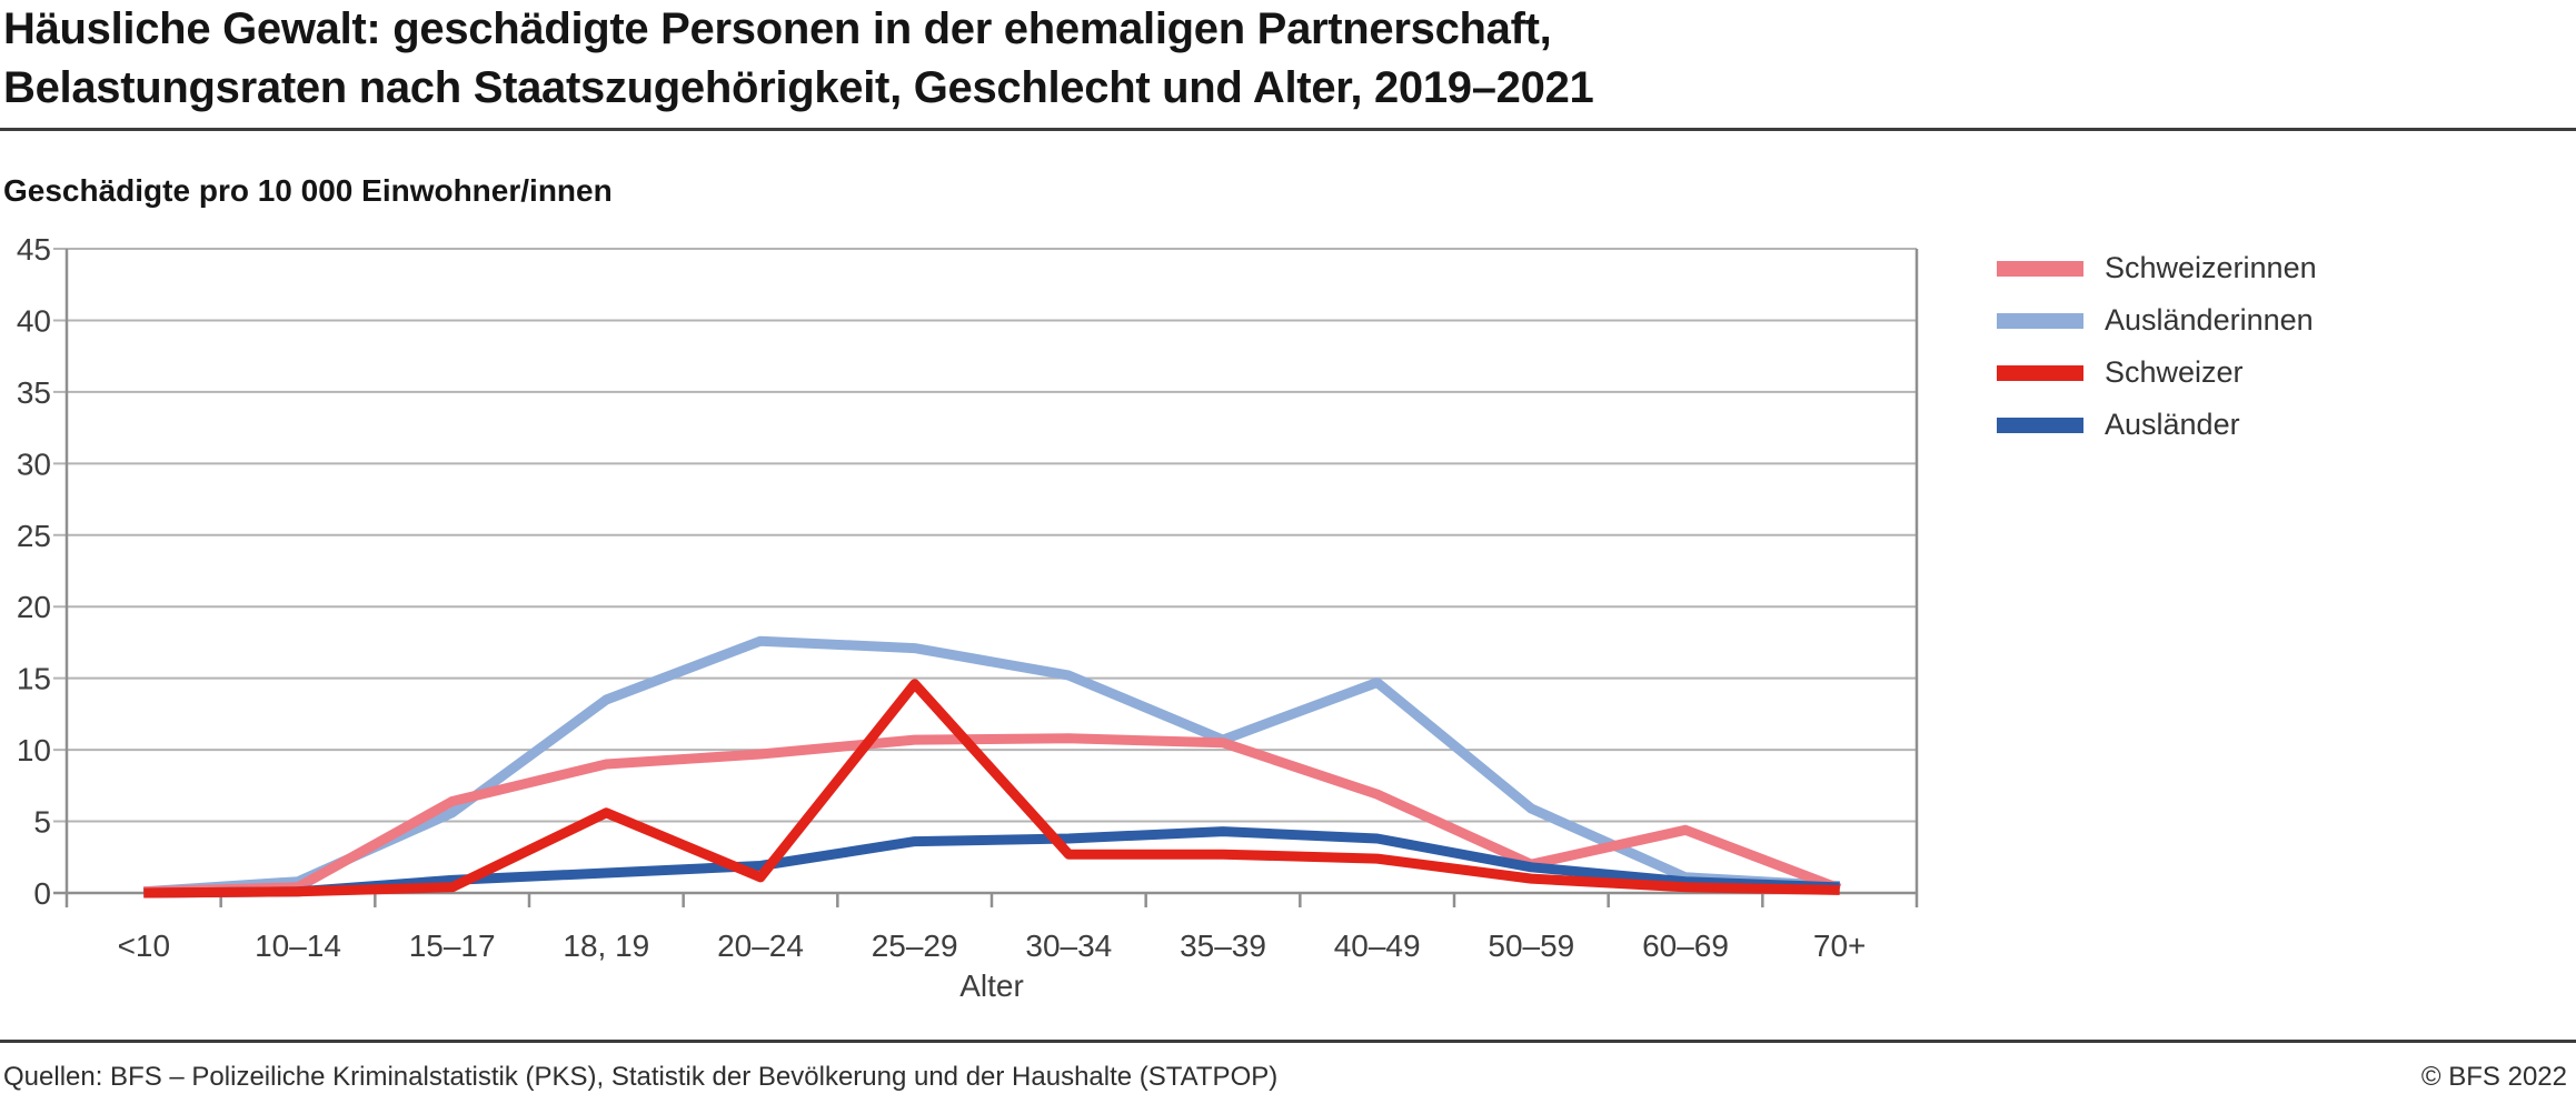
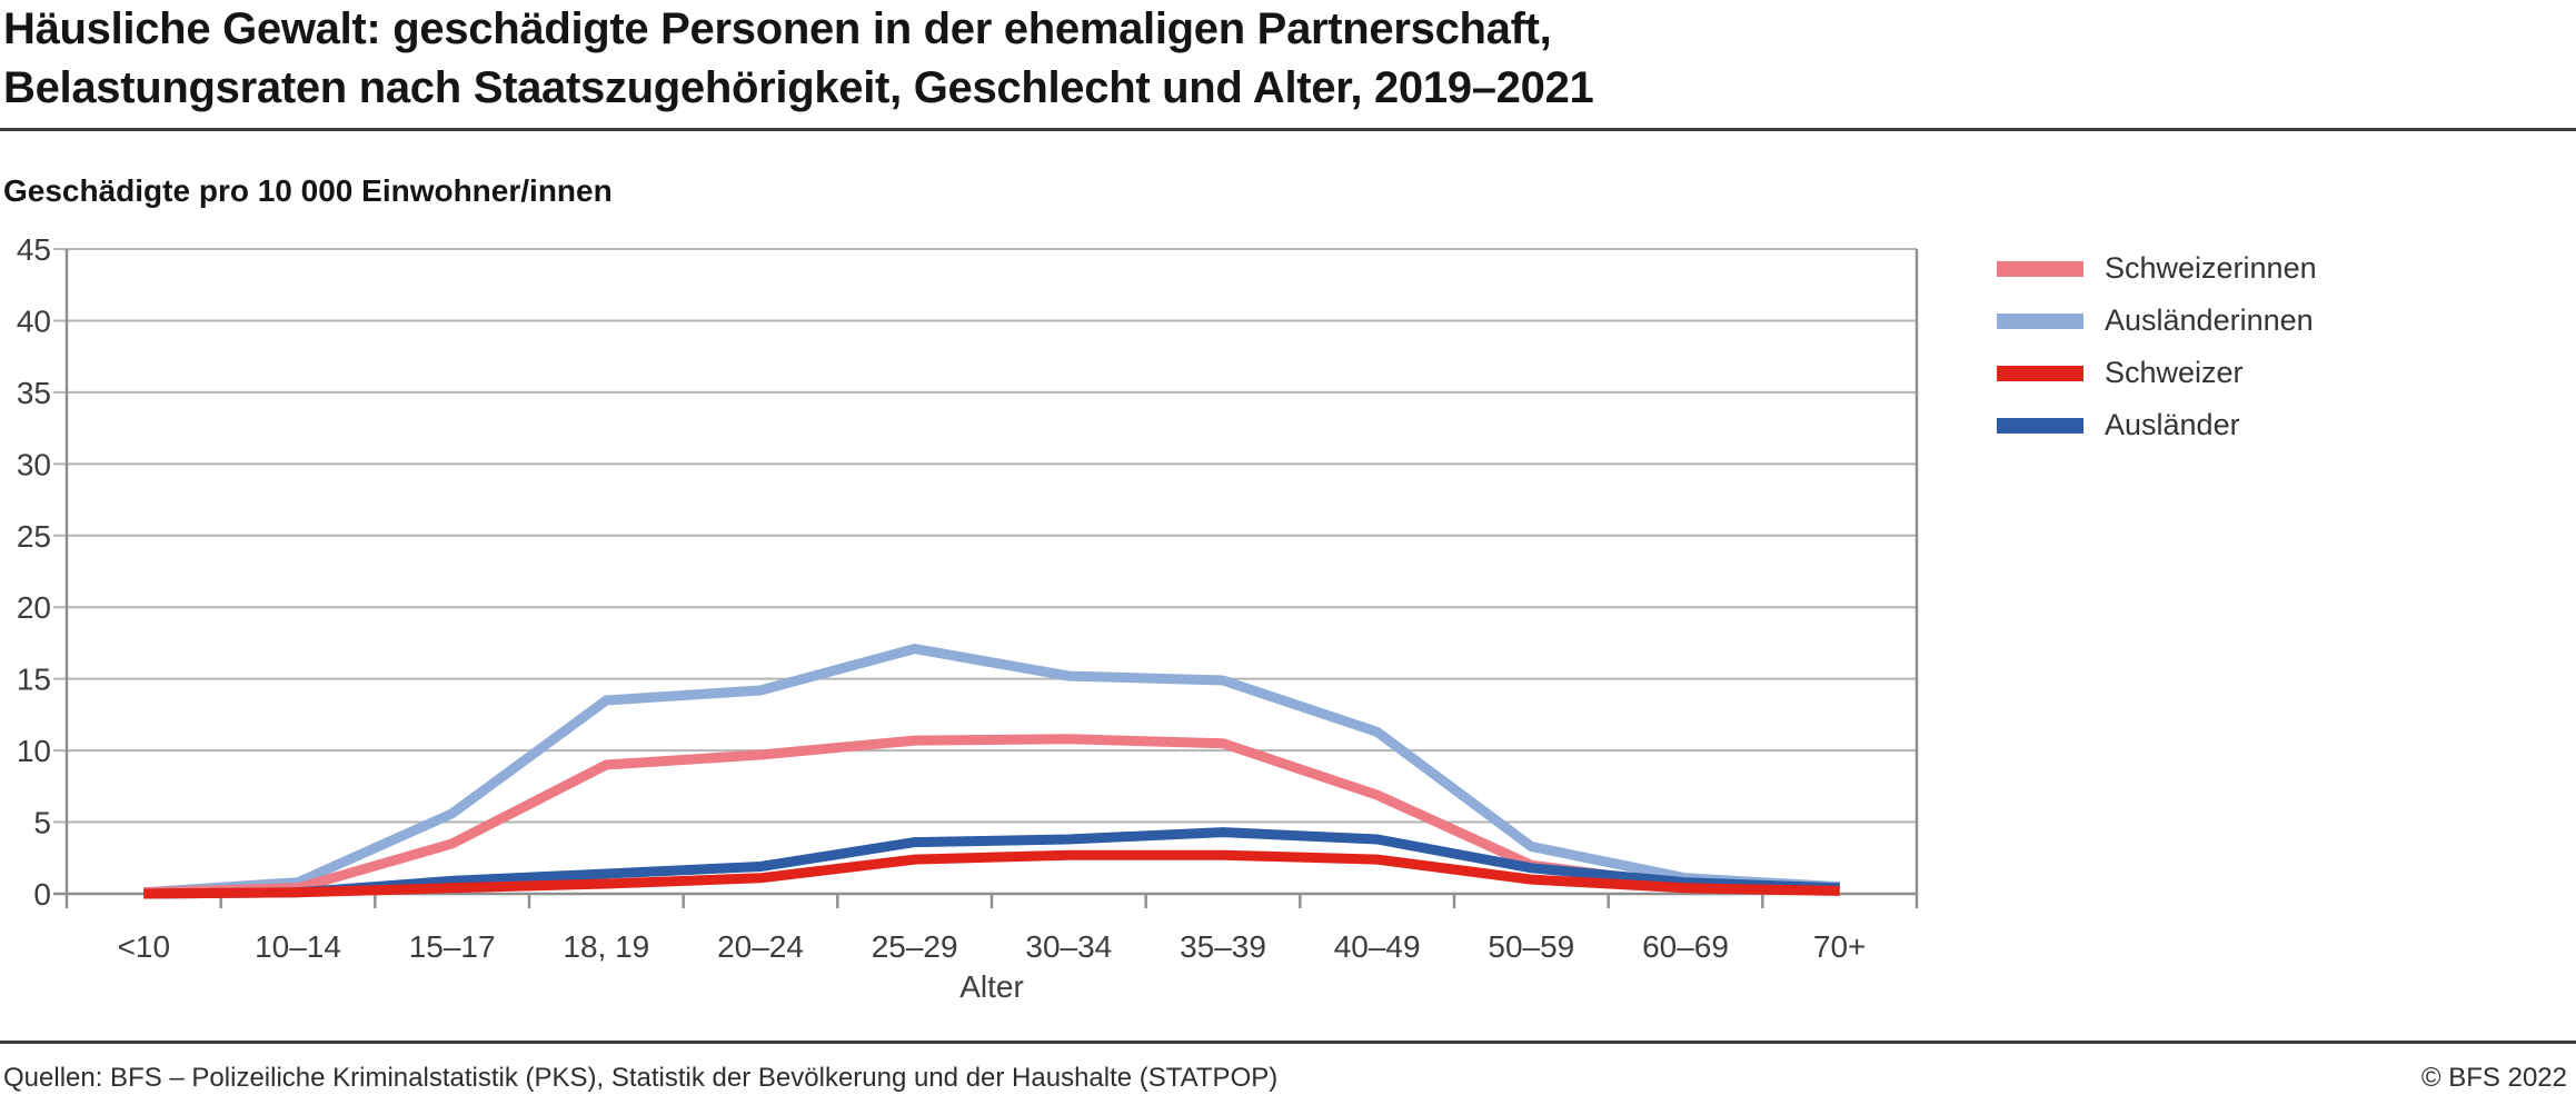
Schweizerinnen/15–17: 6.4 -> 3.5
Schweizer/18, 19: 5.6 -> 0.7
Ausländerinnen/20–24: 17.6 -> 14.2
Schweizer/25–29: 14.6 -> 2.4
Ausländerinnen/35–39: 10.7 -> 14.9
Ausländerinnen/40–49: 14.7 -> 11.3
Ausländerinnen/50–59: 5.9 -> 3.3
Schweizerinnen/60–69: 4.4 -> 0.6
